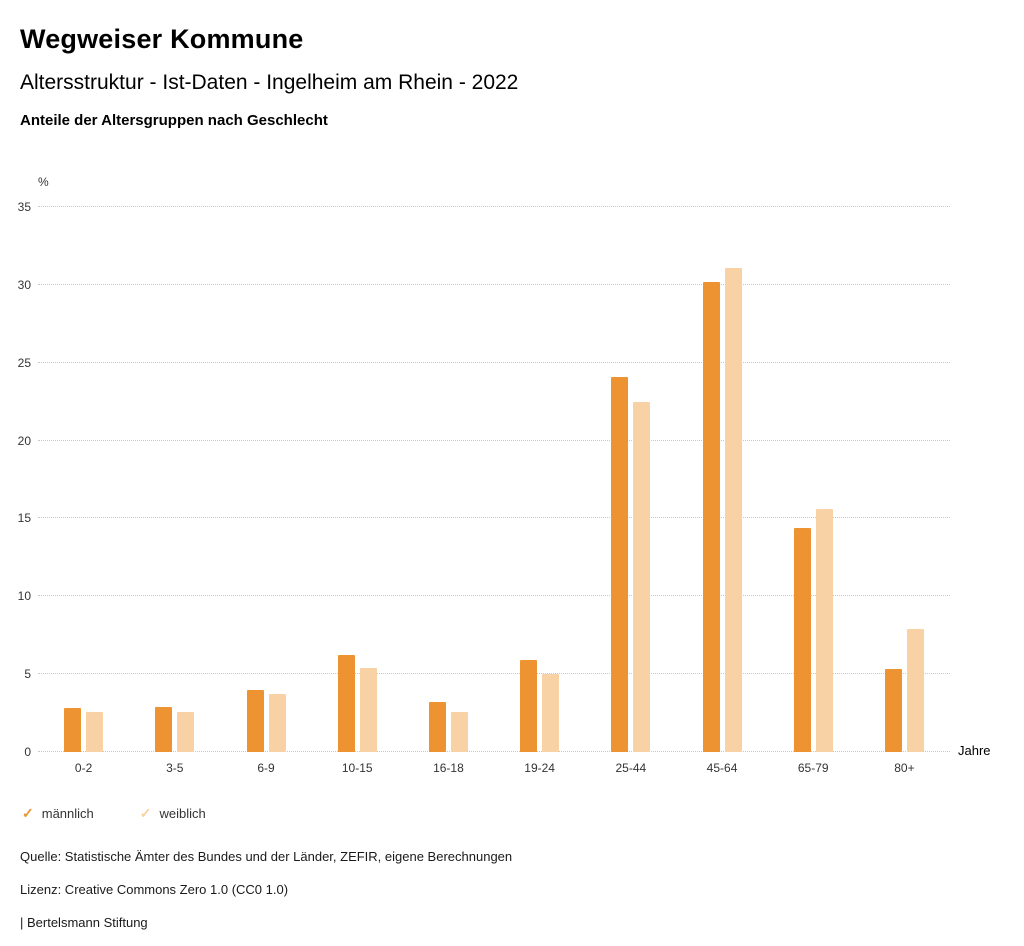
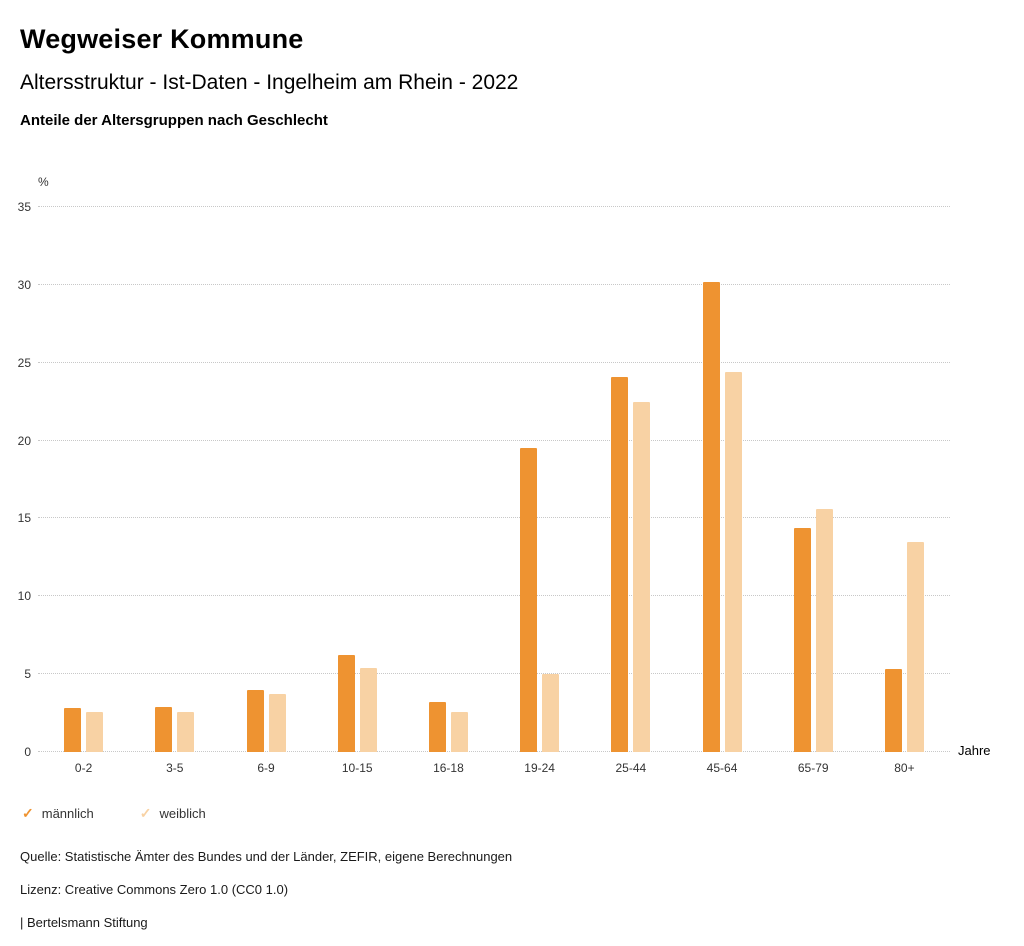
männlich/19-24: 5.9 -> 19.5
weiblich/45-64: 31.1 -> 24.4
weiblich/80+: 7.9 -> 13.5
